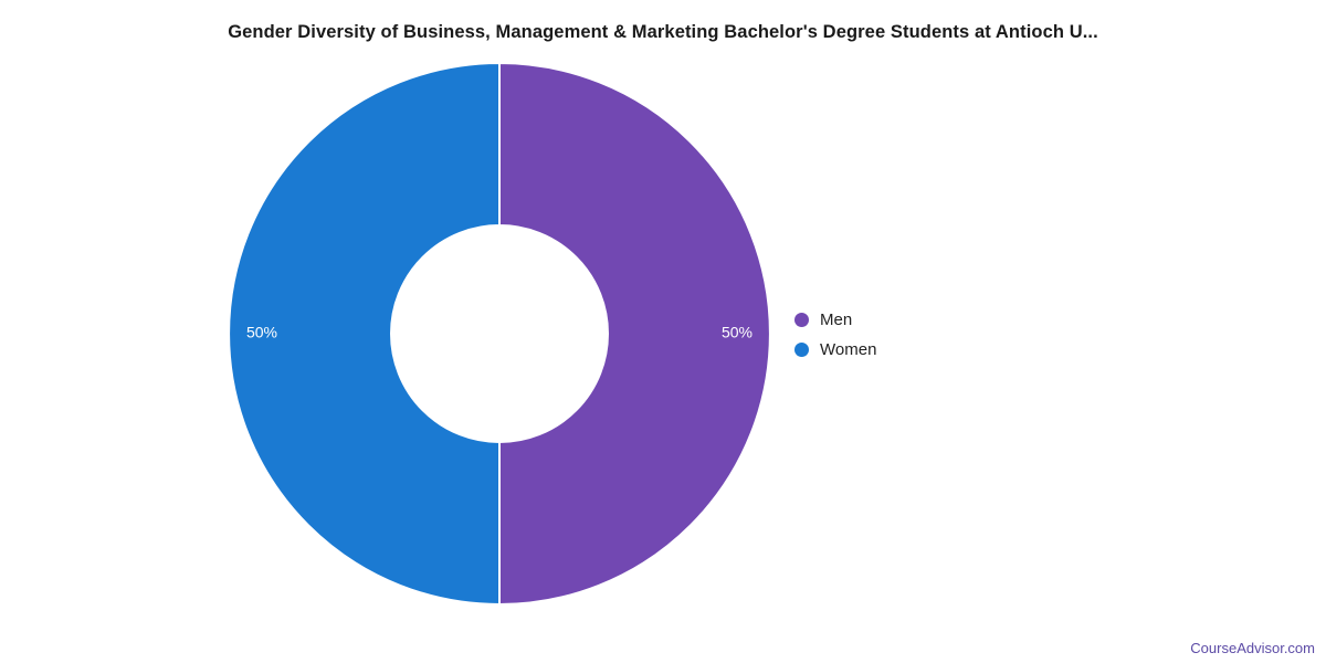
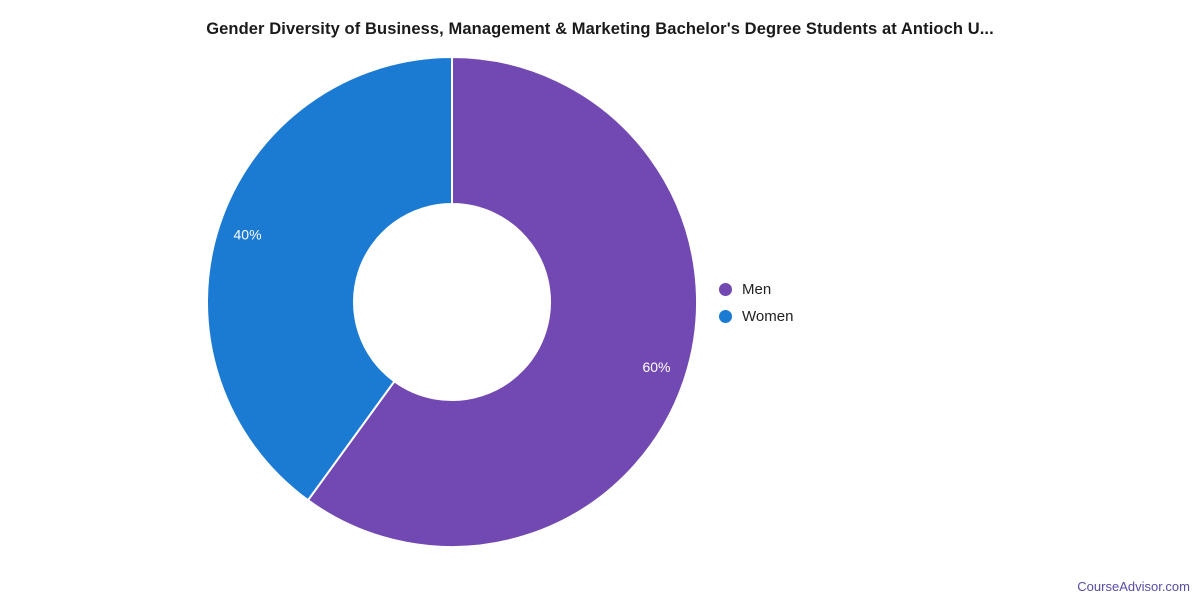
Men: 50% -> 60%
Women: 50% -> 40%
